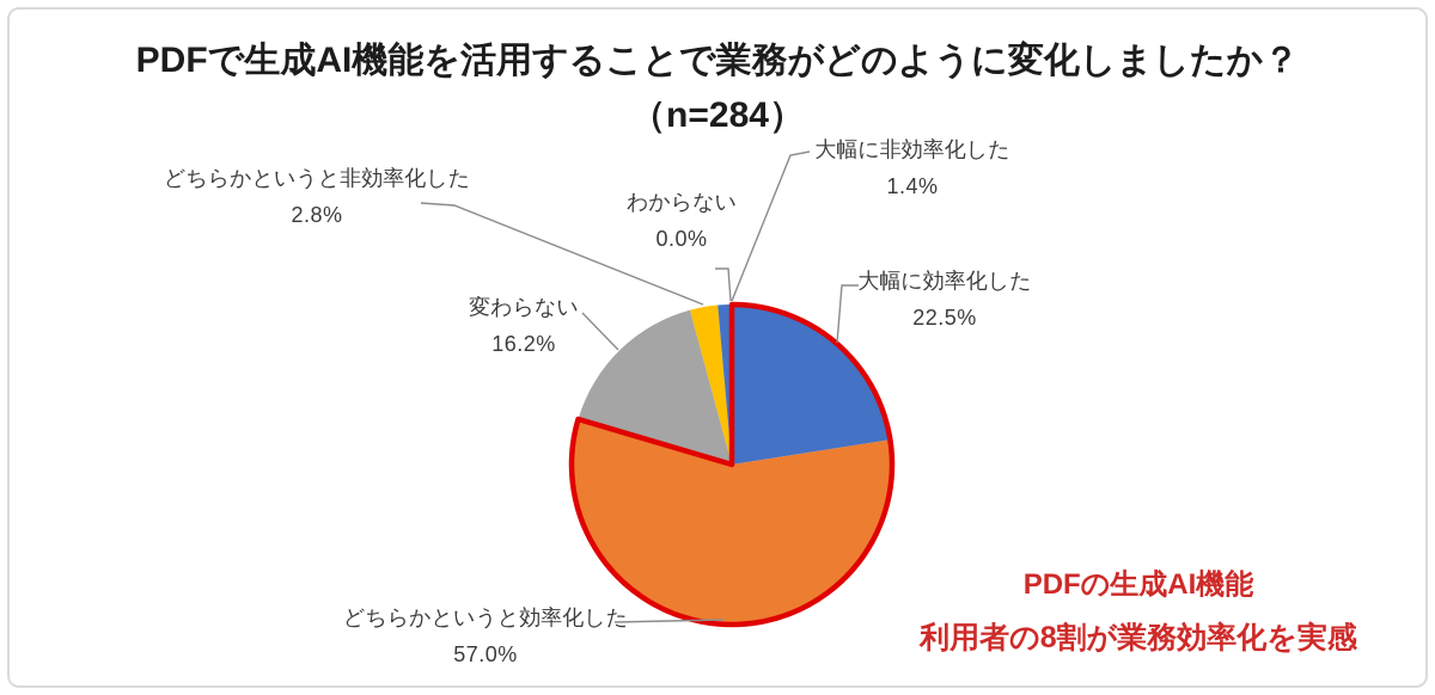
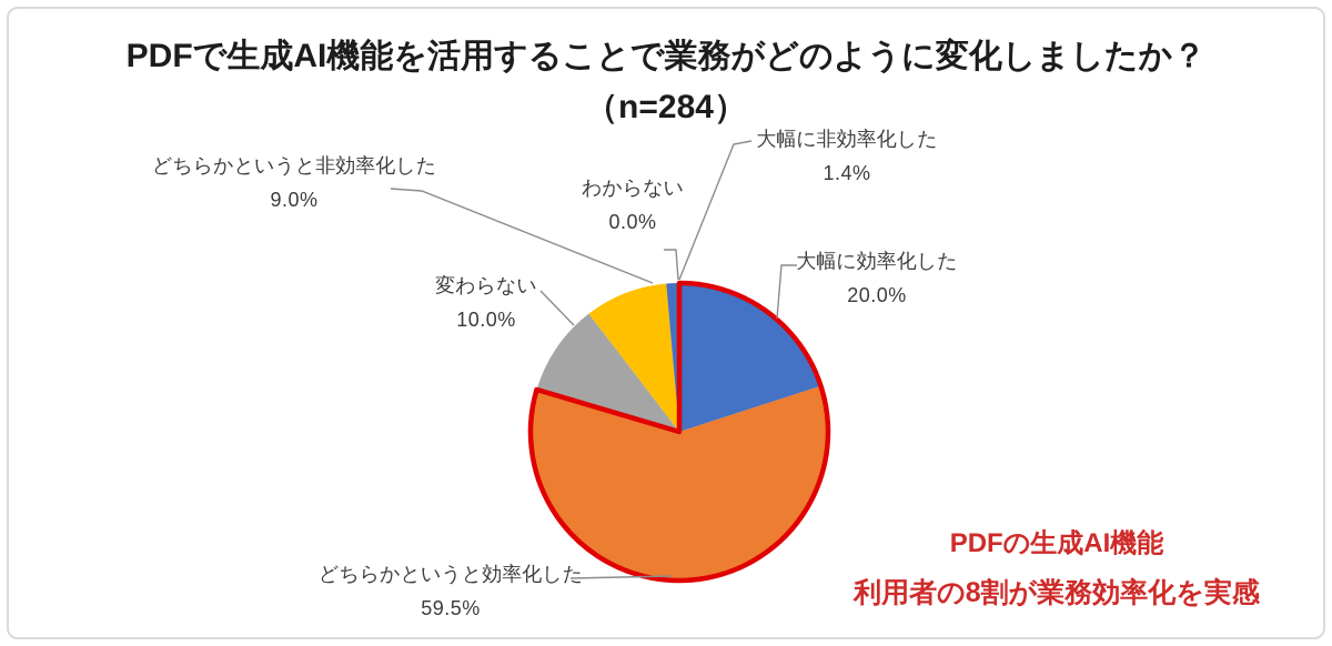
大幅に効率化した: 22.5% -> 20.0%
どちらかというと効率化した: 57.0% -> 59.5%
変わらない: 16.2% -> 10.0%
どちらかというと非効率化した: 2.8% -> 9.0%
